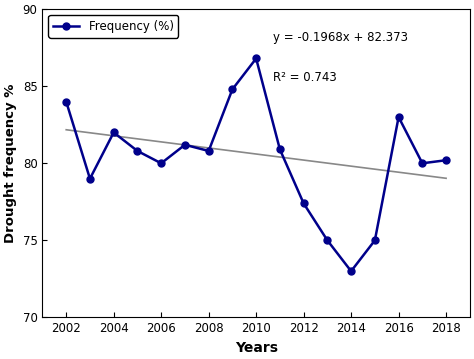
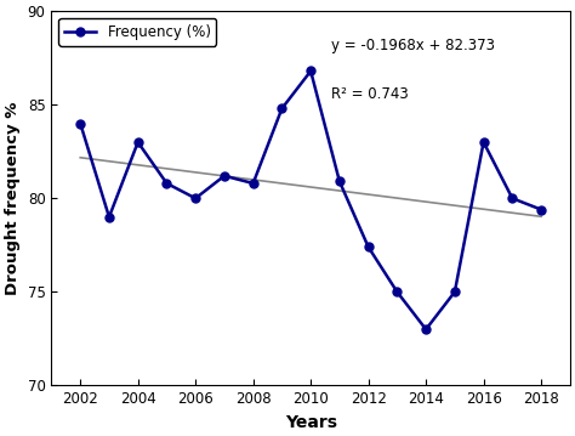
2004: 82.0 -> 83.0
2018: 80.2 -> 79.4
